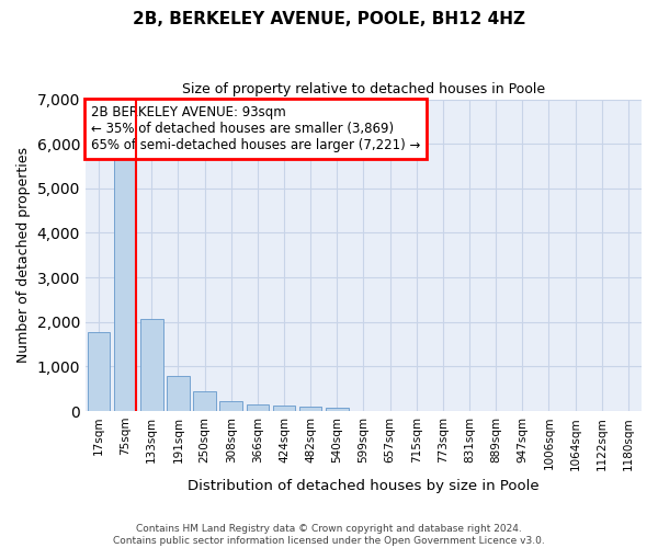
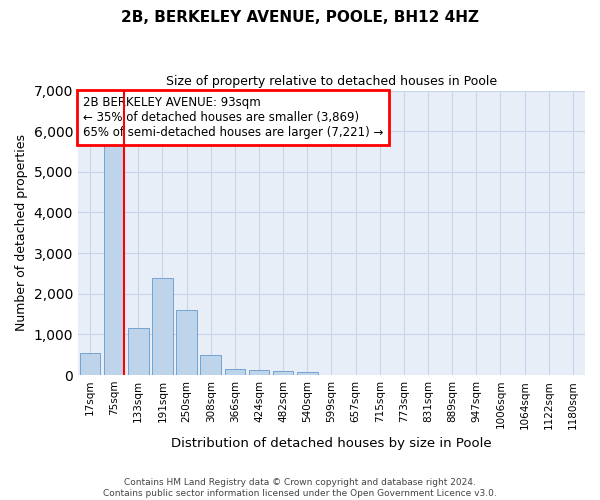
17sqm: 1,780 -> 550
133sqm: 2,060 -> 1,150
191sqm: 800 -> 2,400
250sqm: 450 -> 1,600
308sqm: 230 -> 500
